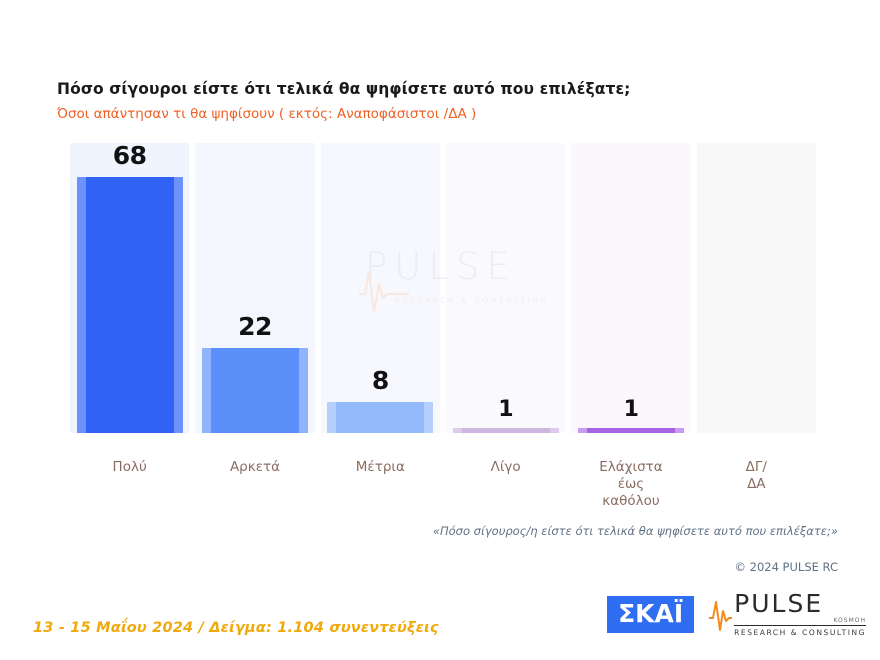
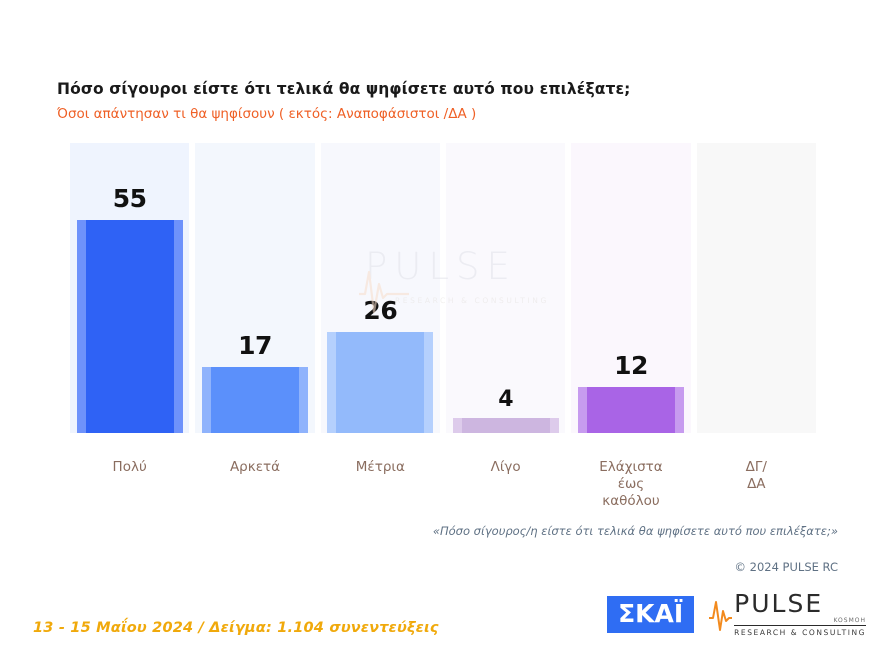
Πολύ: 68 -> 55
Αρκετά: 22 -> 17
Μέτρια: 8 -> 26
Λίγο: 1 -> 4
Ελάχιστα έως καθόλου: 1 -> 12
